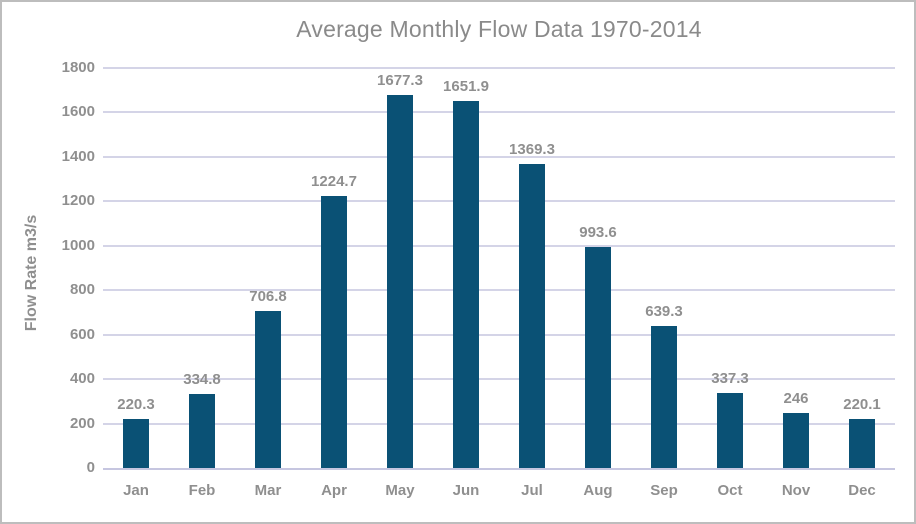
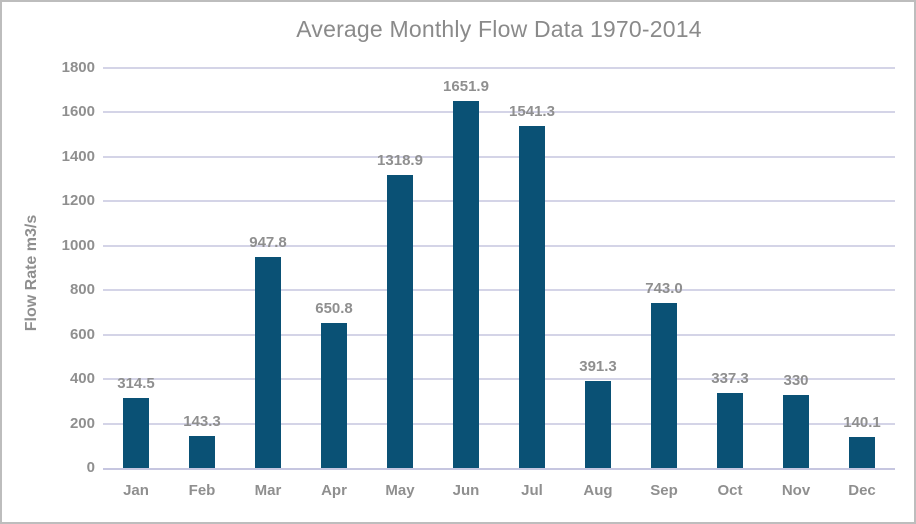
Jan: 220.3 -> 314.5
Feb: 334.8 -> 143.3
Mar: 706.8 -> 947.8
Apr: 1224.7 -> 650.8
May: 1677.3 -> 1318.9
Jul: 1369.3 -> 1541.3
Aug: 993.6 -> 391.3
Sep: 639.3 -> 743.0
Nov: 246 -> 330
Dec: 220.1 -> 140.1
